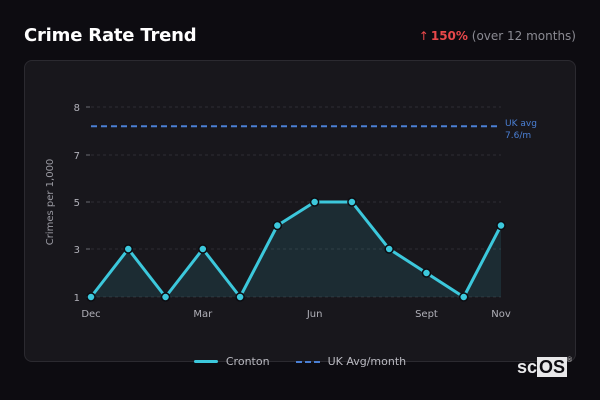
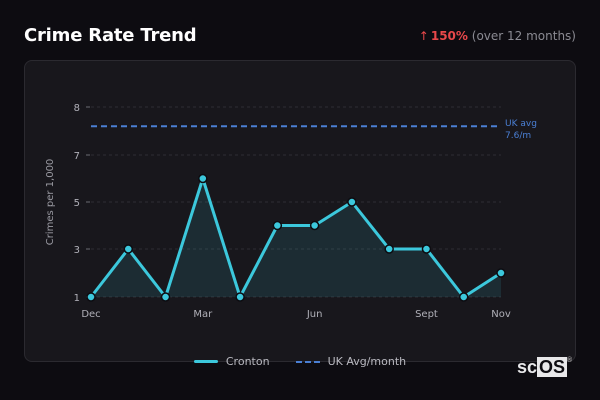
Mar: 3 -> 6
Jun: 5 -> 4
Sept: 2 -> 3
Nov: 4 -> 2
